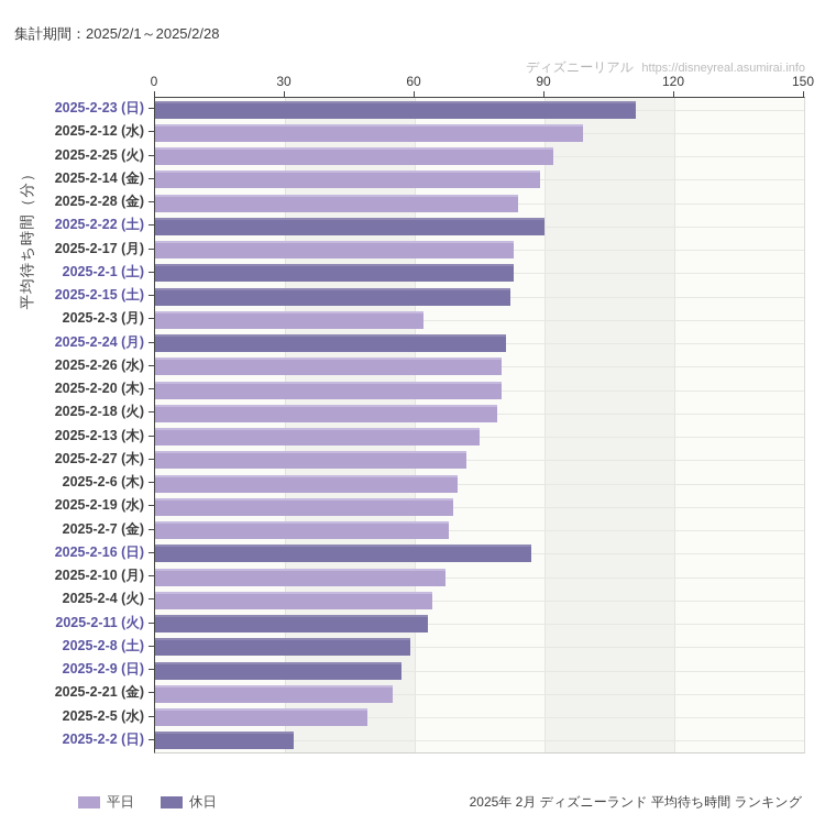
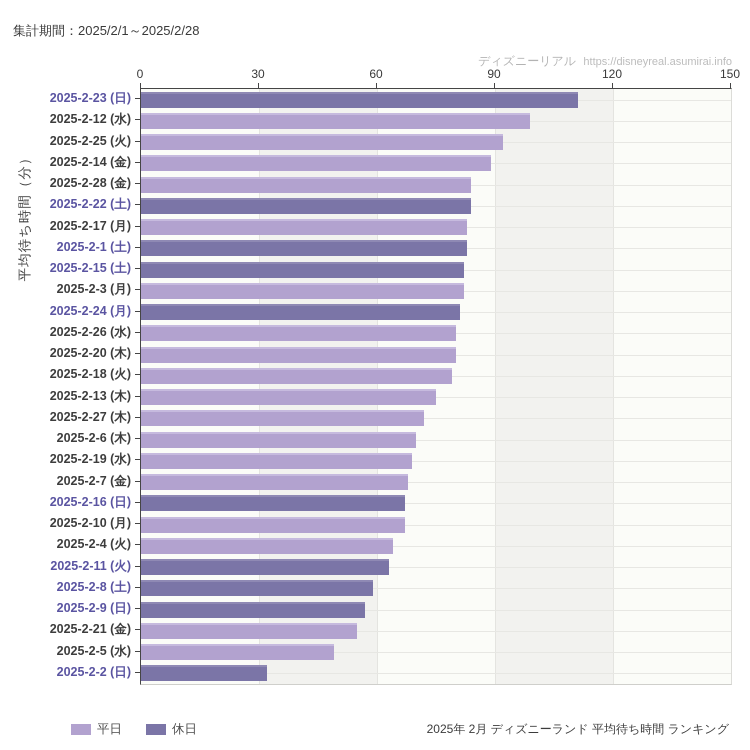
2025-2-22 (土): 90 -> 84
2025-2-3 (月): 62 -> 82
2025-2-16 (日): 87 -> 67
